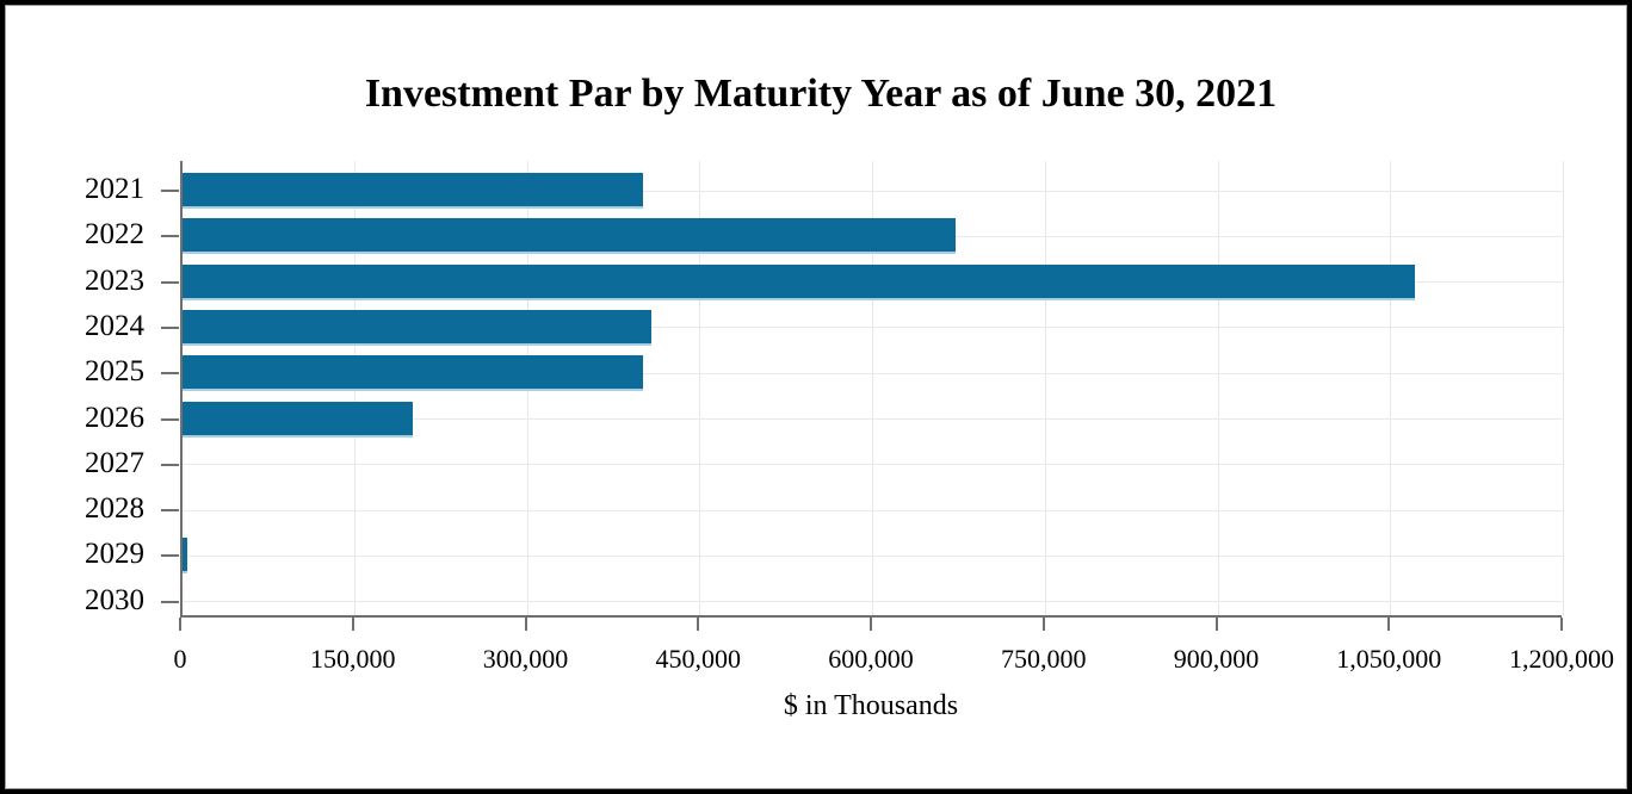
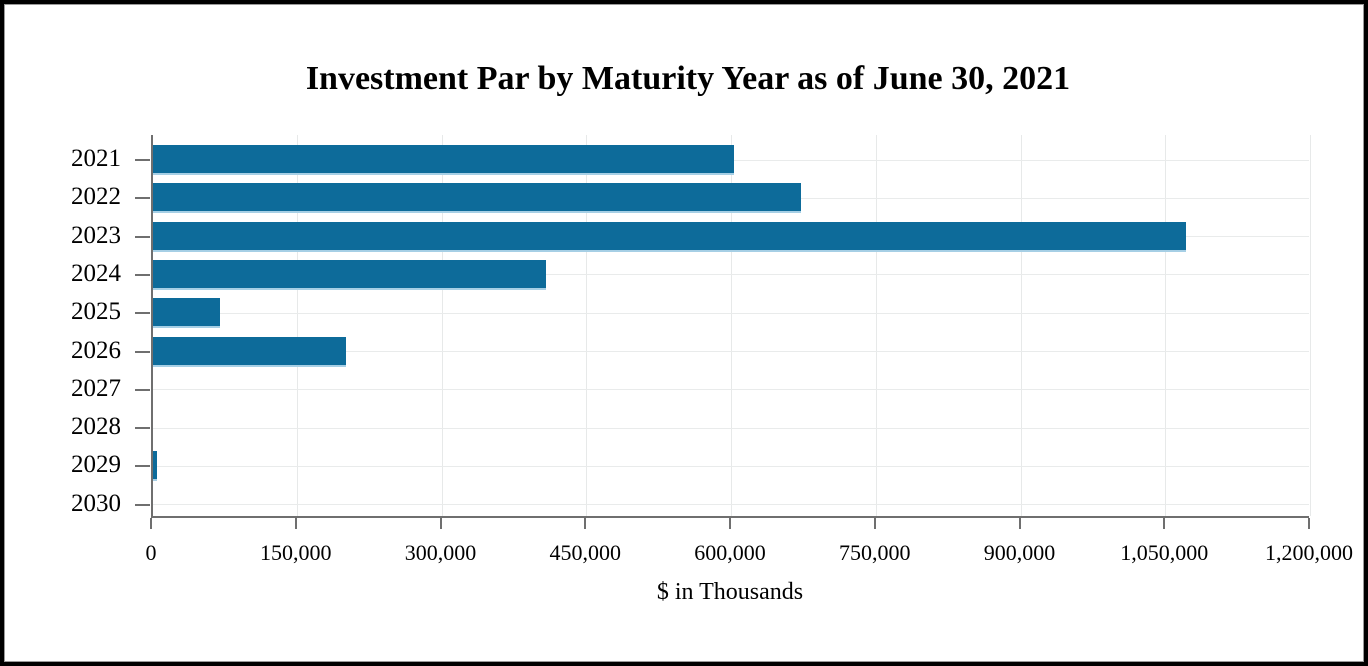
2021: 400000 -> 600000
2025: 400000 -> 70000
